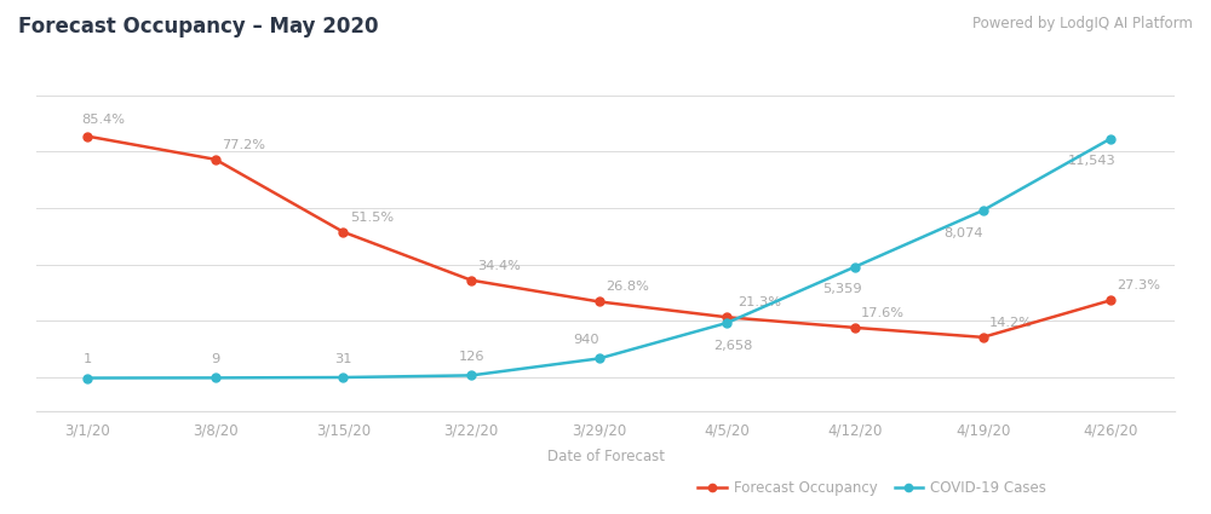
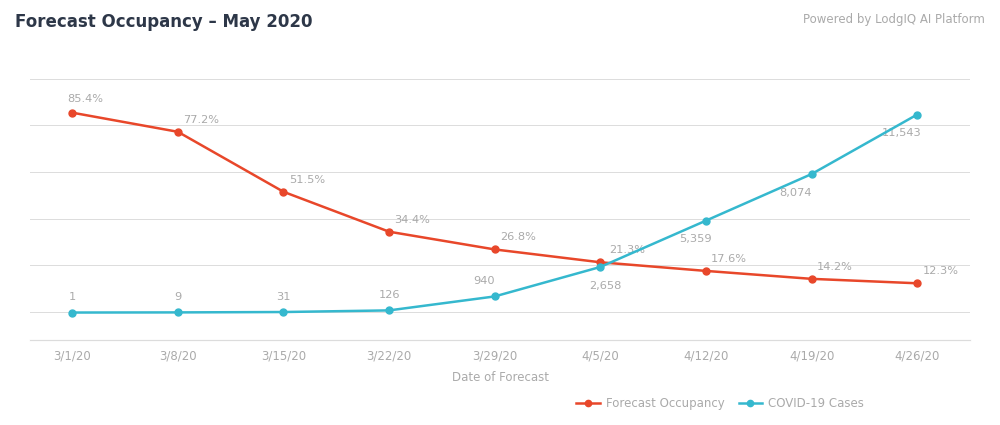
Forecast Occupancy/4/26/20: 27.3% -> 12.3%
